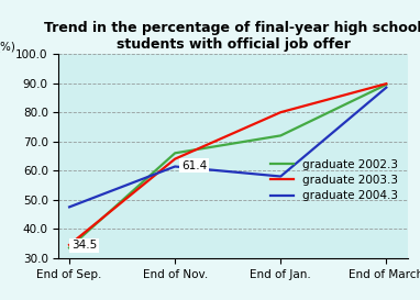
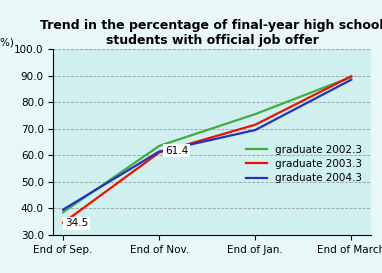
graduate 2002.3/End of Sep.: 33.5 -> 38.5
graduate 2004.3/End of Sep.: 47.5 -> 39.5
graduate 2002.3/End of Nov.: 66.0 -> 63.5
graduate 2003.3/End of Nov.: 64.0 -> 61.0
graduate 2002.3/End of Jan.: 72.0 -> 75.5
graduate 2003.3/End of Jan.: 80.0 -> 71.5
graduate 2004.3/End of Jan.: 58.0 -> 69.5
